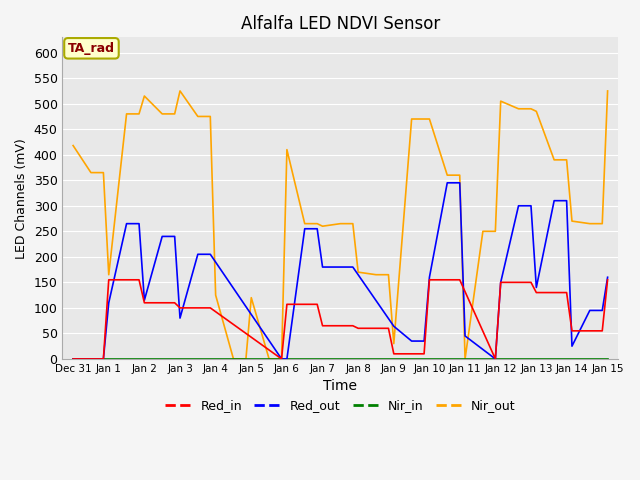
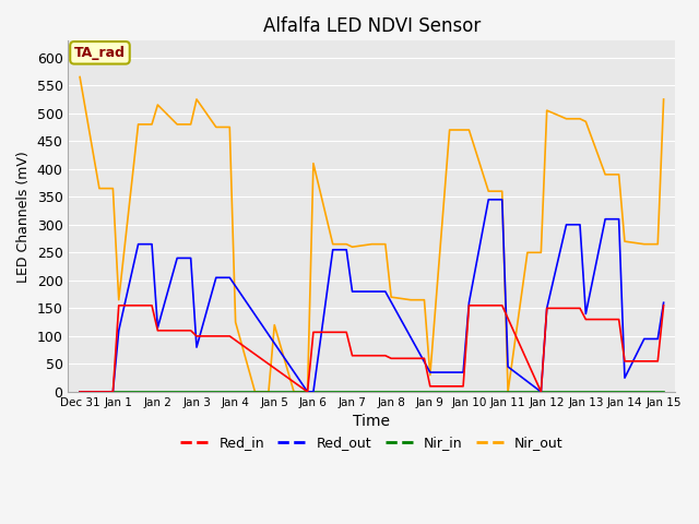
Nir_out/Dec 31: 418 -> 565
Red_out/Jan 9: 64 -> 35
